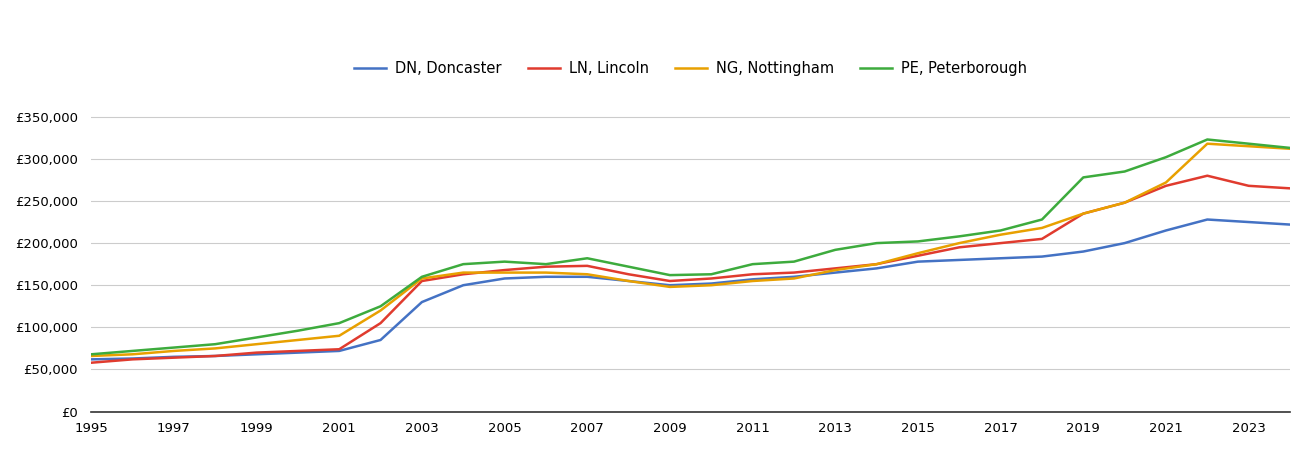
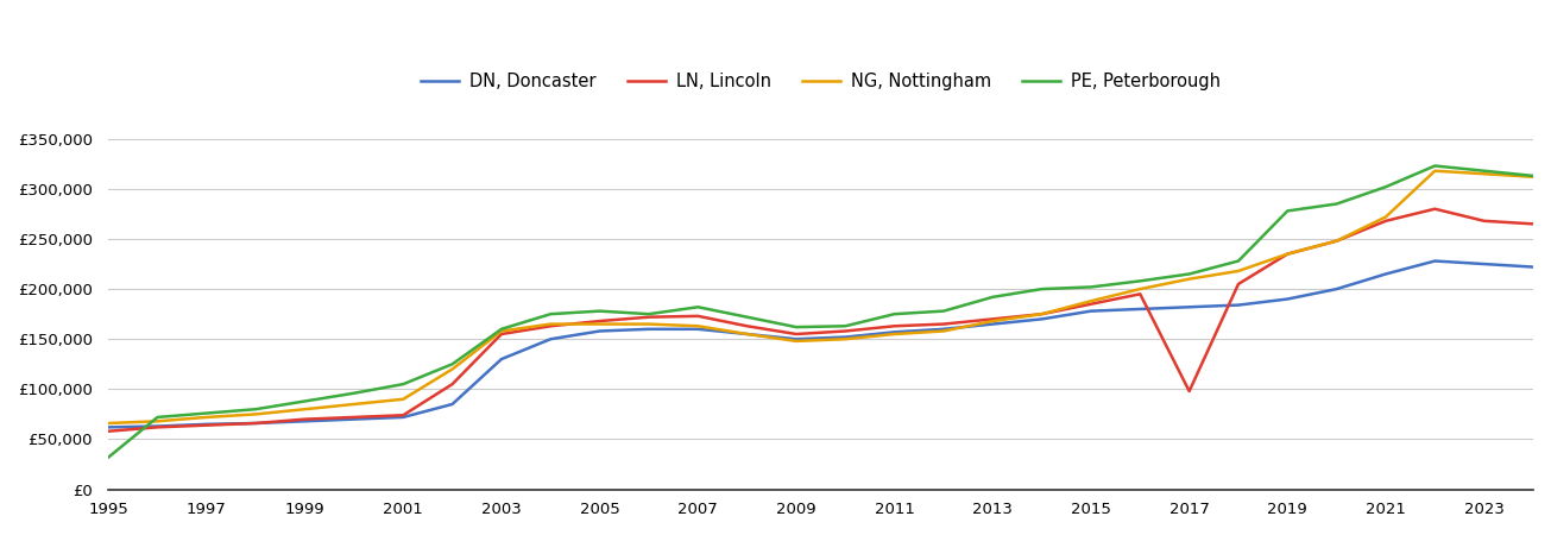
PE, Peterborough/1995: £68,000 -> £32,000
LN, Lincoln/2017: £200,000 -> £98,000
